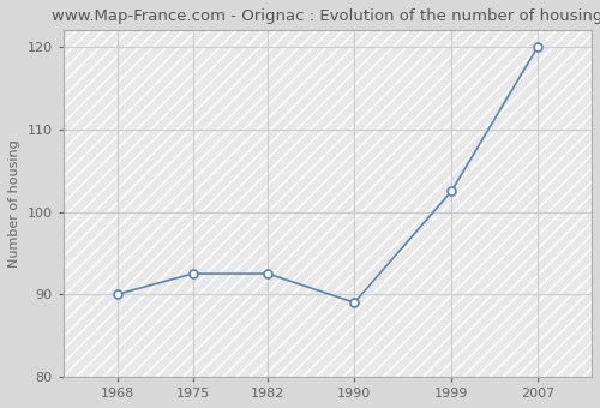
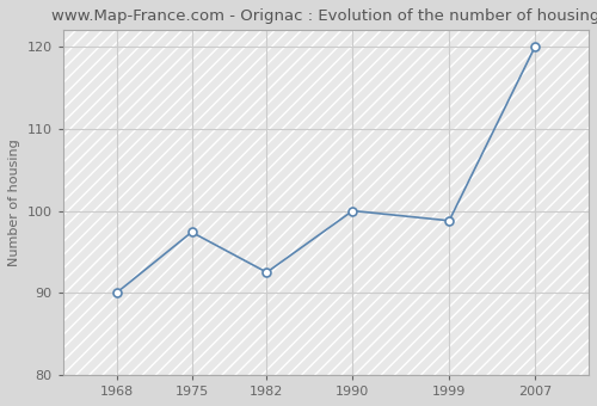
1975: 92.5 -> 97.4
1990: 89.0 -> 100.0
1999: 102.5 -> 98.8
